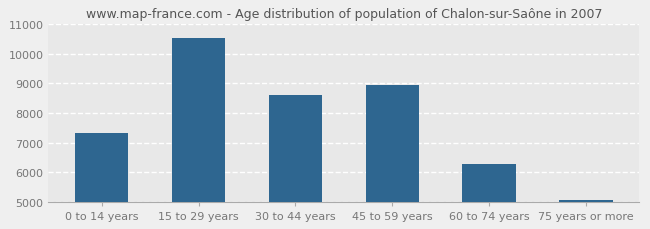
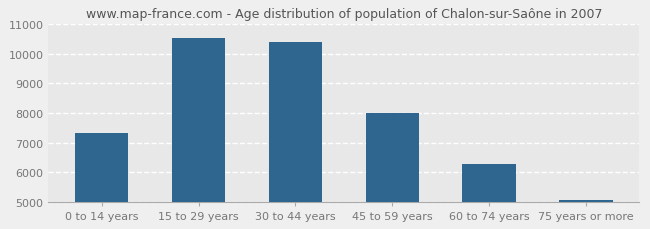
30 to 44 years: 8620 -> 10400
45 to 59 years: 8960 -> 8000
